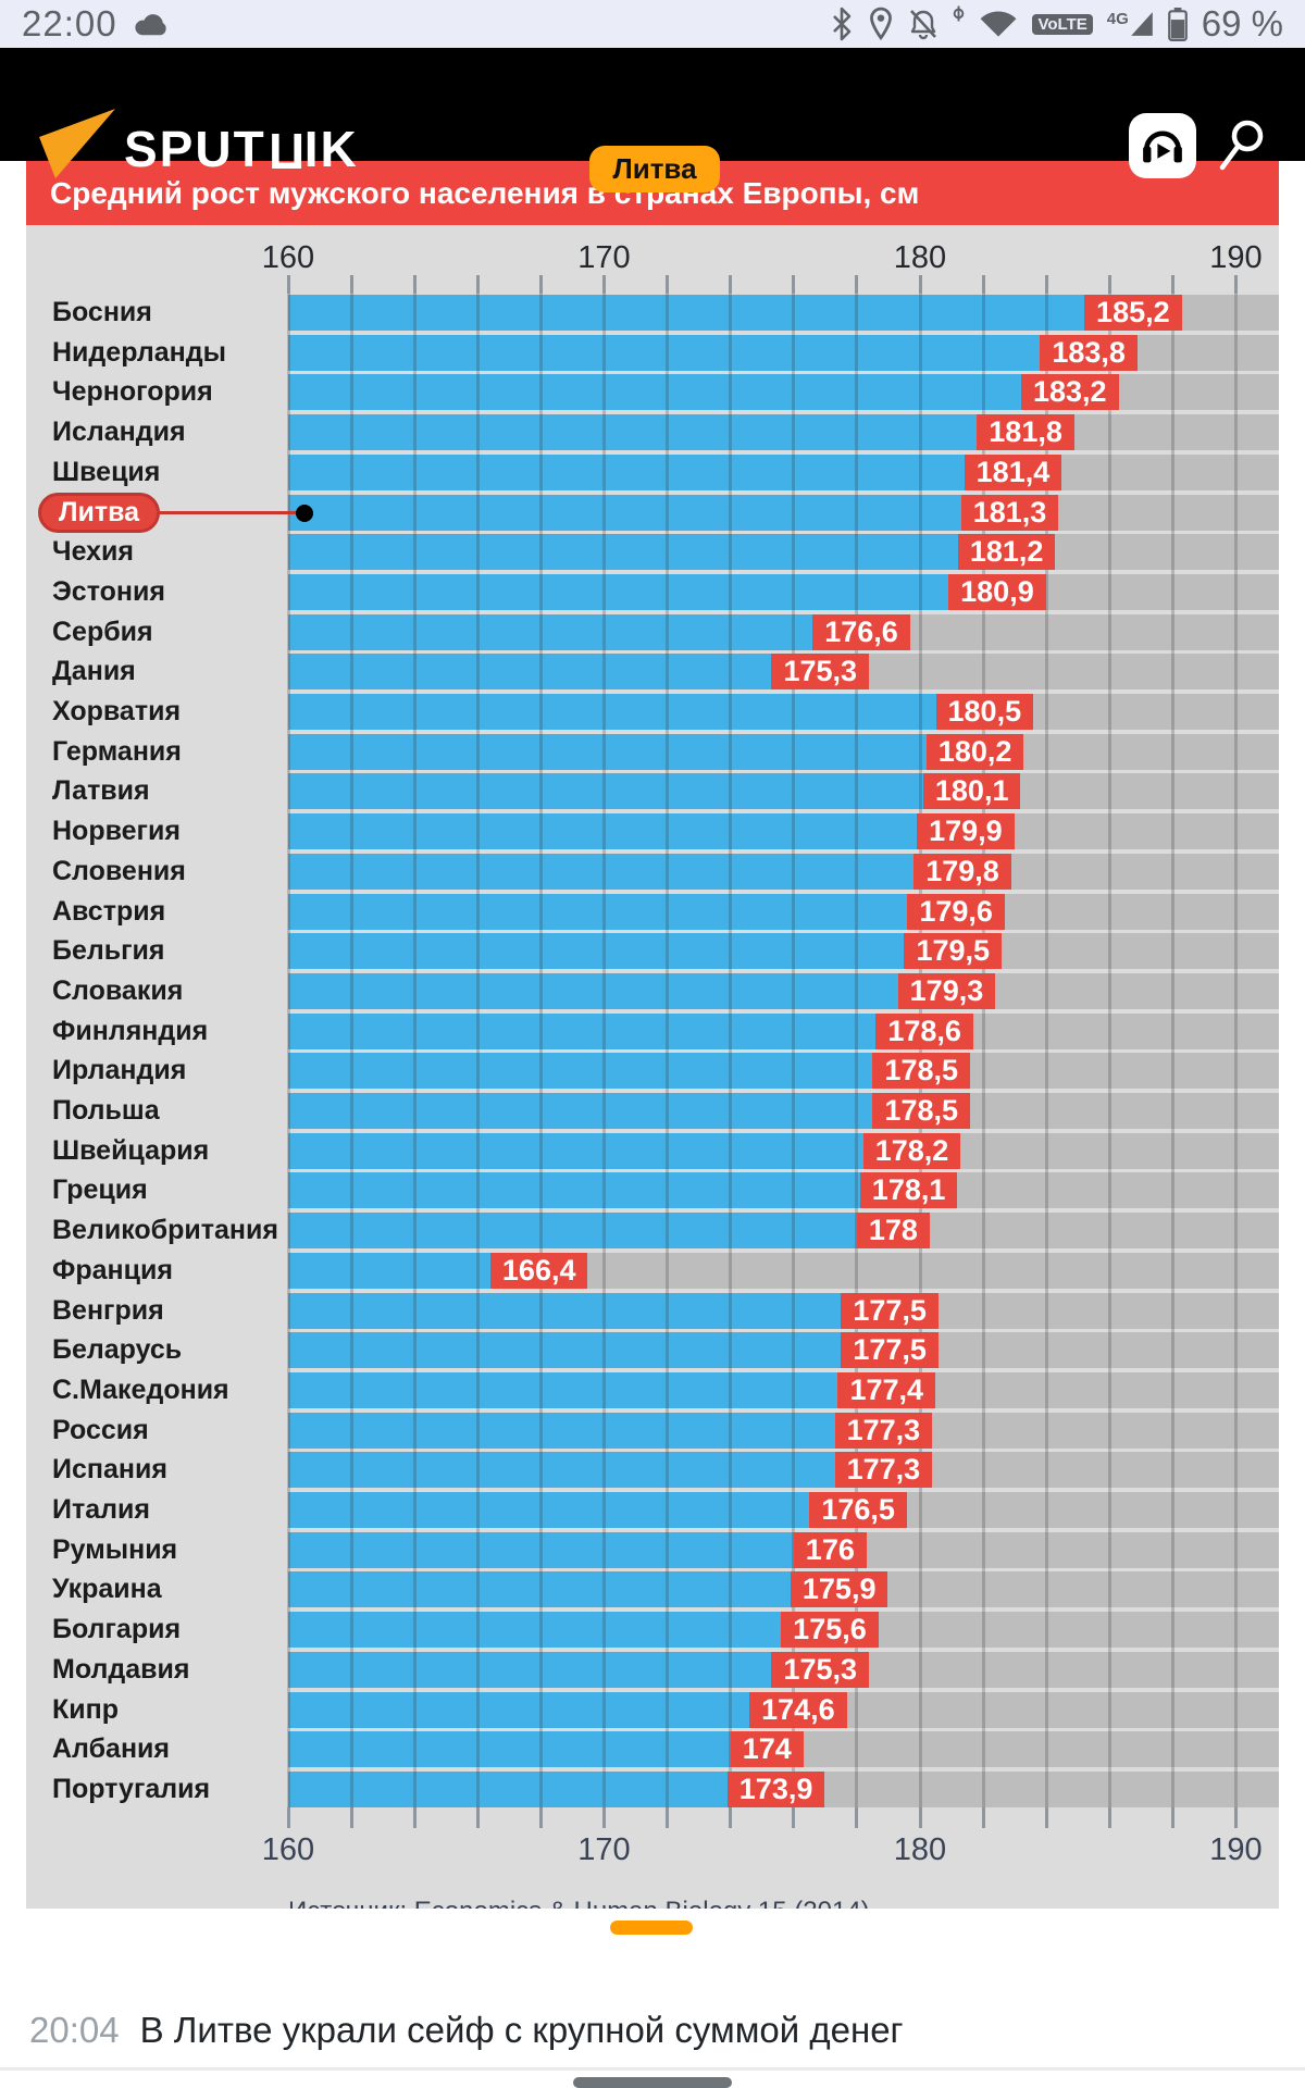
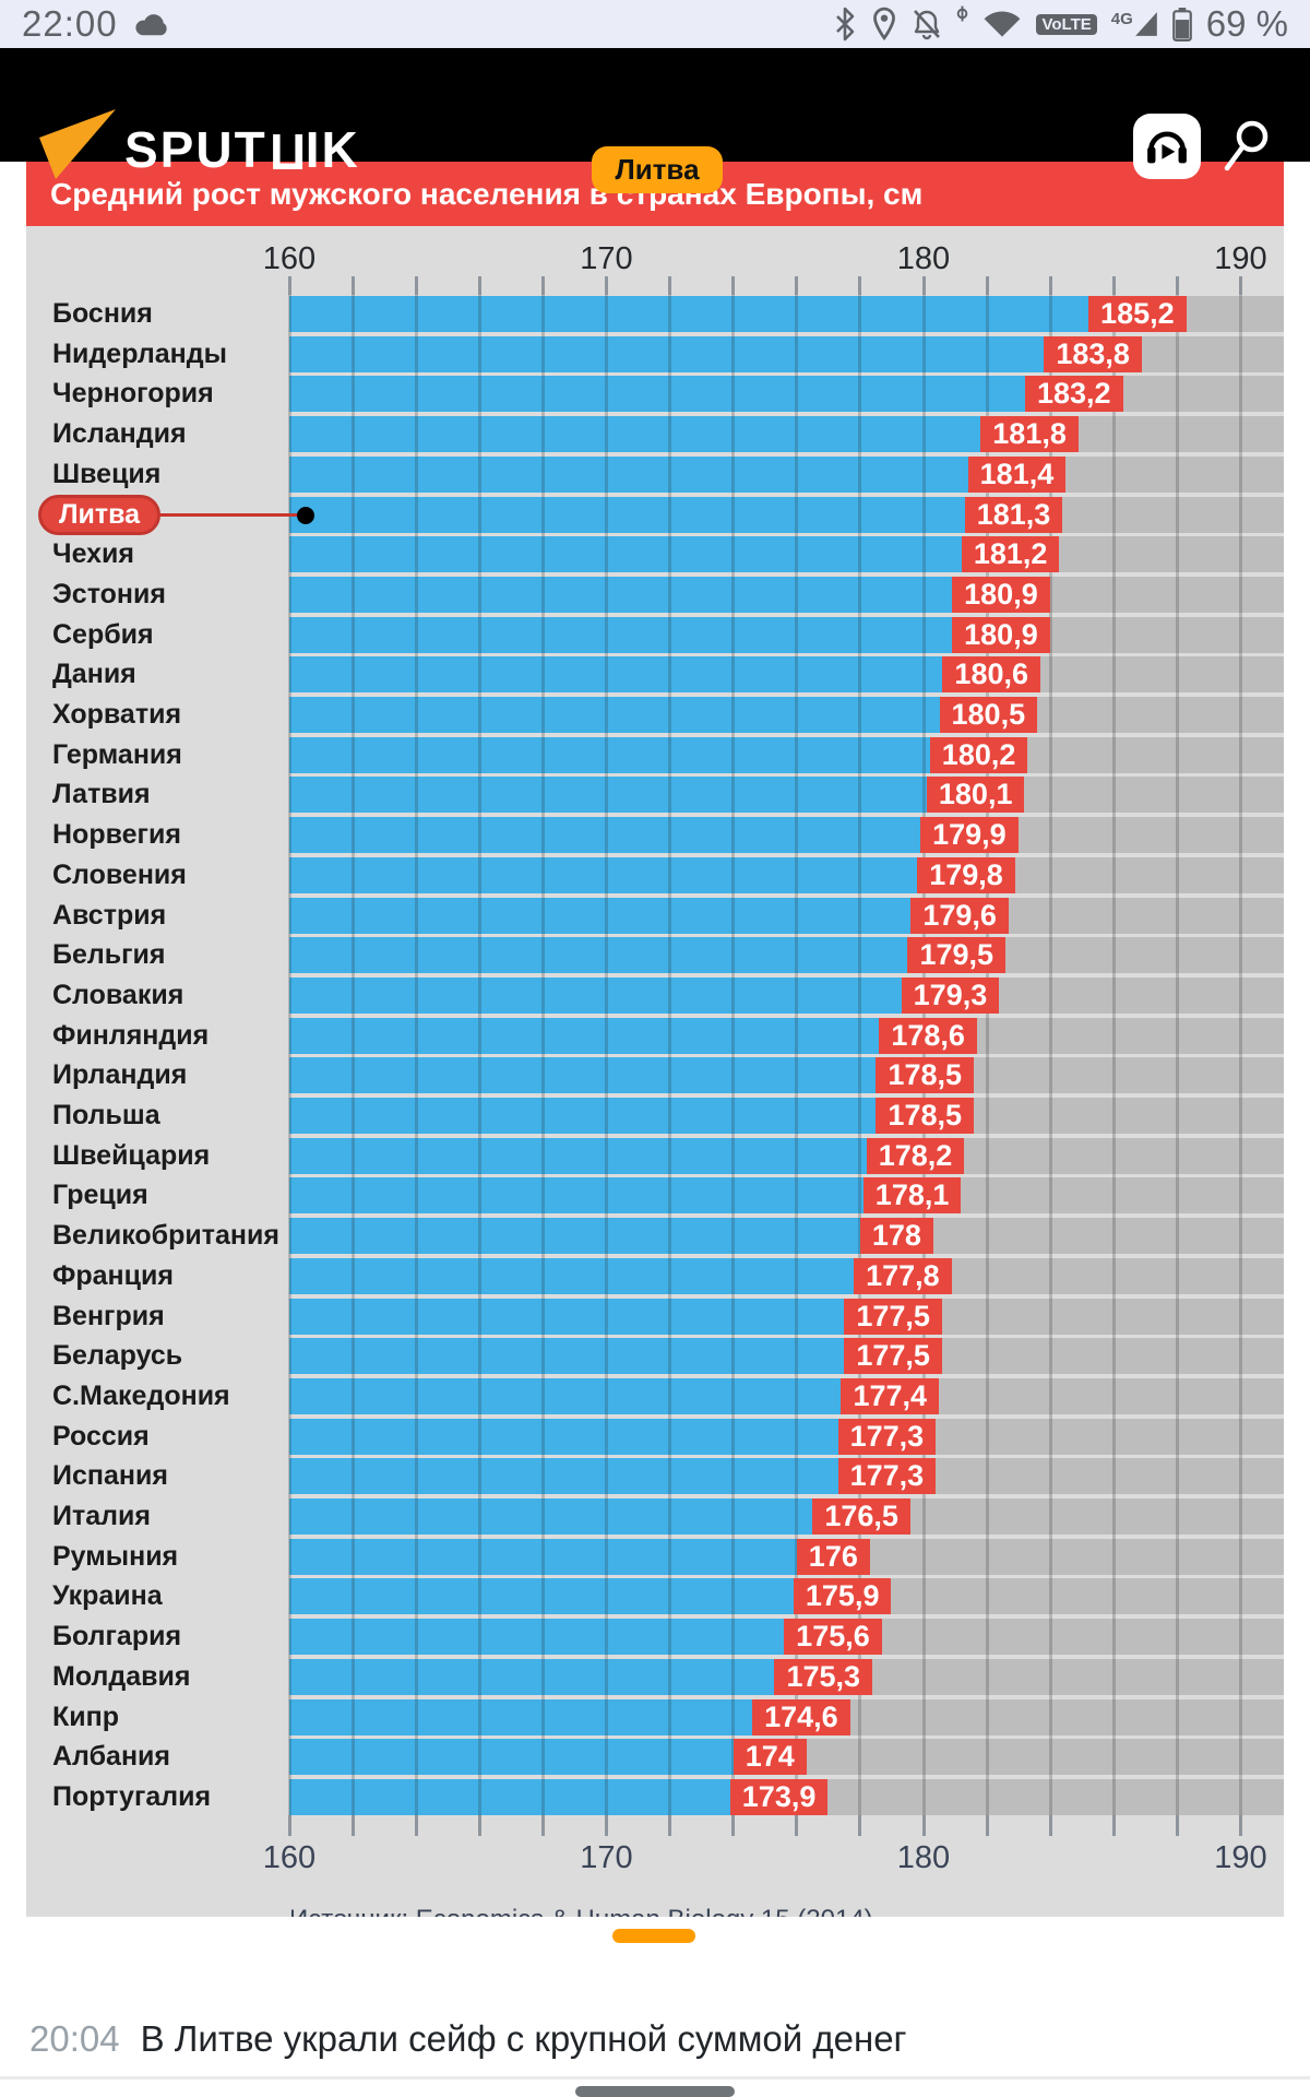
Сербия: 176,6 -> 180,9
Дания: 175,3 -> 180,6
Франция: 166,4 -> 177,8
